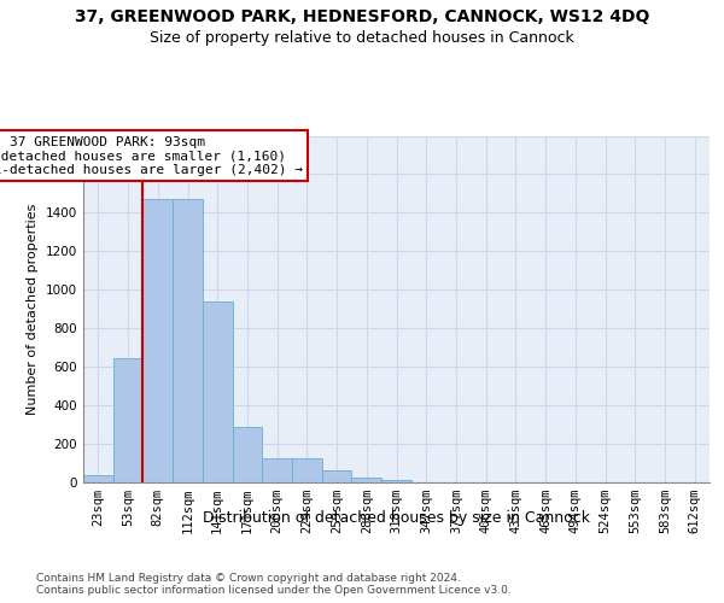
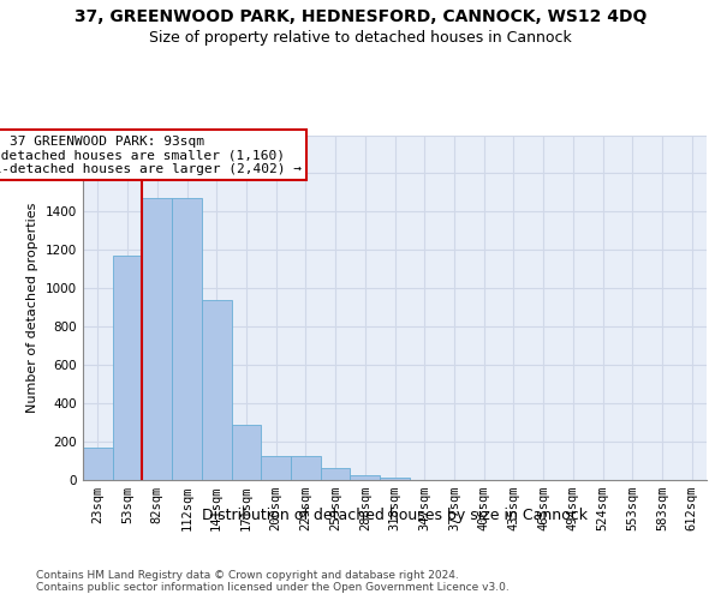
23sqm: 40 -> 170
53sqm: 650 -> 1170
